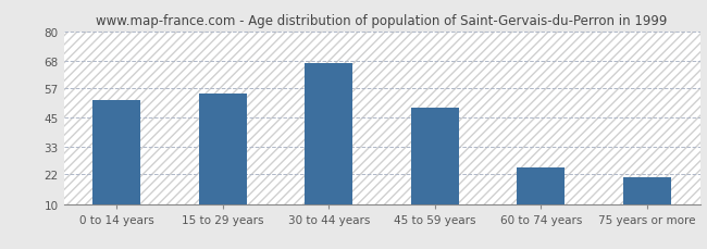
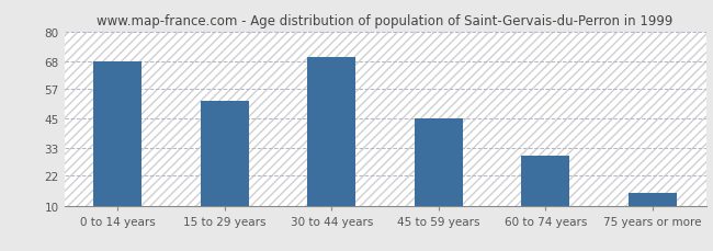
0 to 14 years: 52 -> 68
15 to 29 years: 55 -> 52
30 to 44 years: 67 -> 70
45 to 59 years: 49 -> 45
60 to 74 years: 25 -> 30
75 years or more: 21 -> 15
